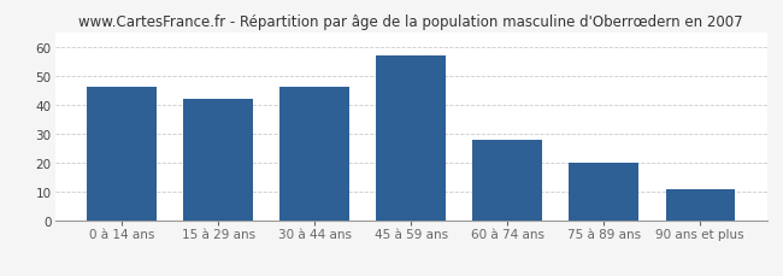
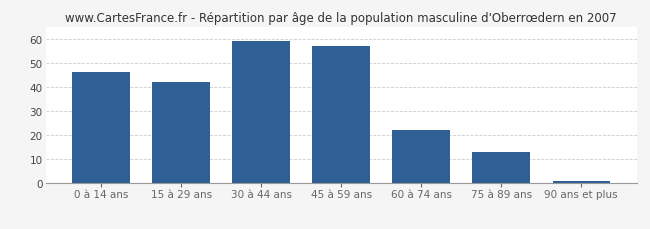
30 à 44 ans: 46 -> 59
60 à 74 ans: 28 -> 22
75 à 89 ans: 20 -> 13
90 ans et plus: 11 -> 1
